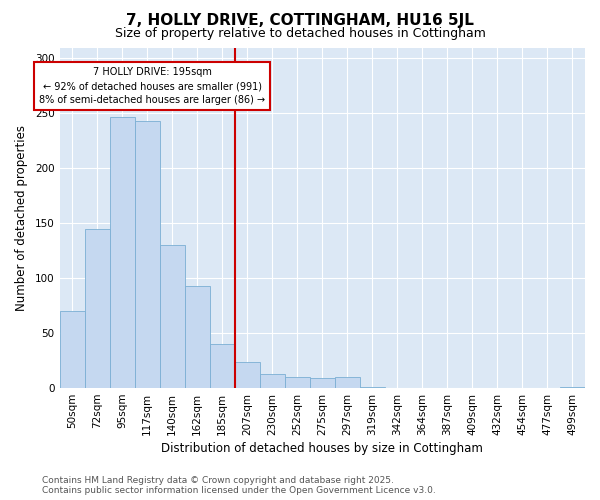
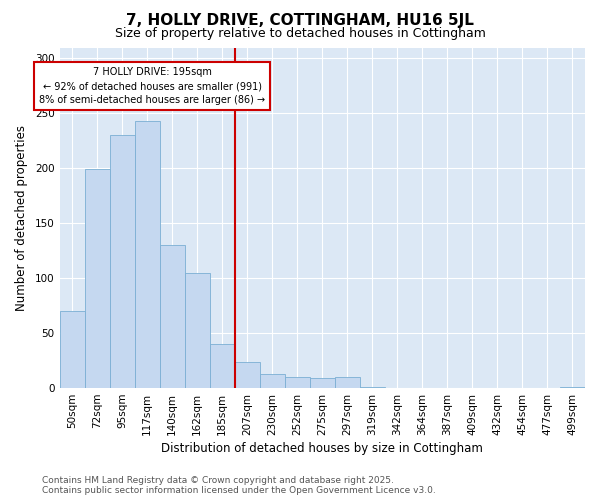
72sqm: 145 -> 199
95sqm: 247 -> 230
162sqm: 93 -> 105
